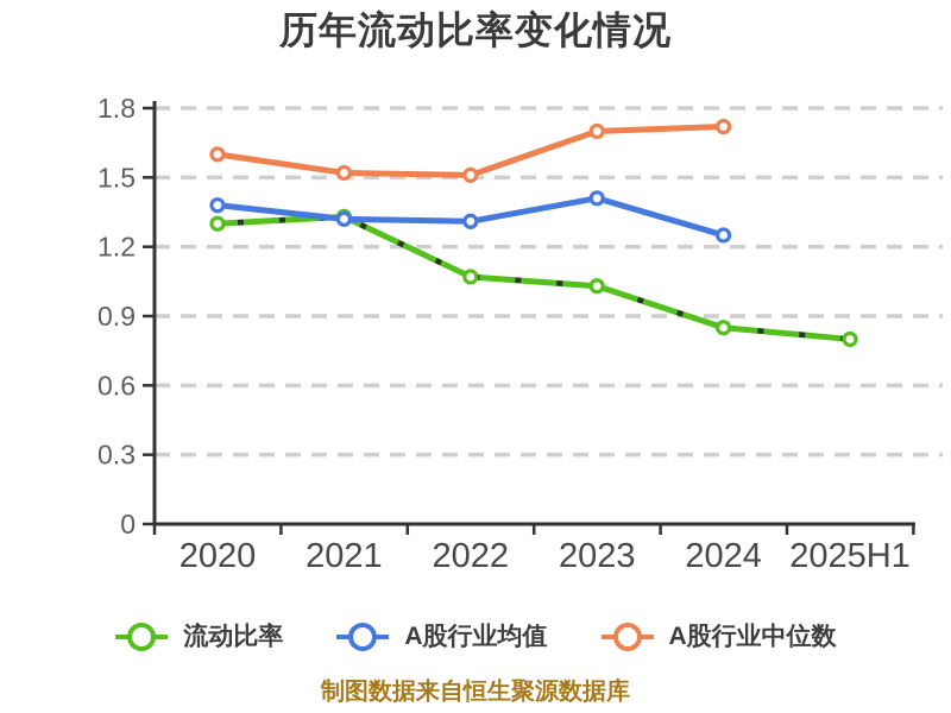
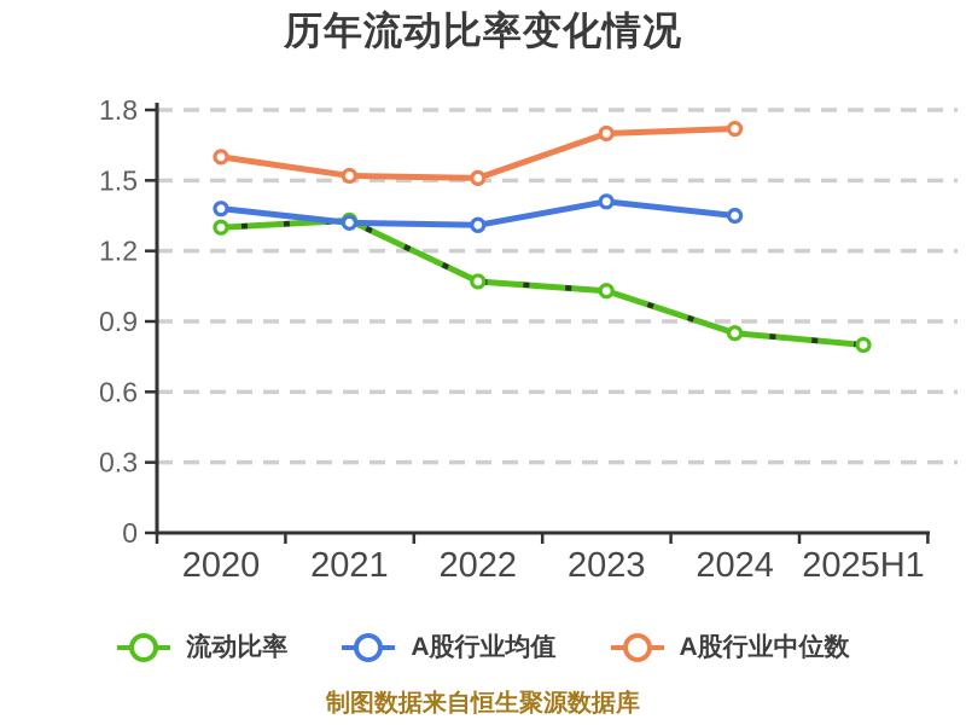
A股行业均值/2024: 1.25 -> 1.35
